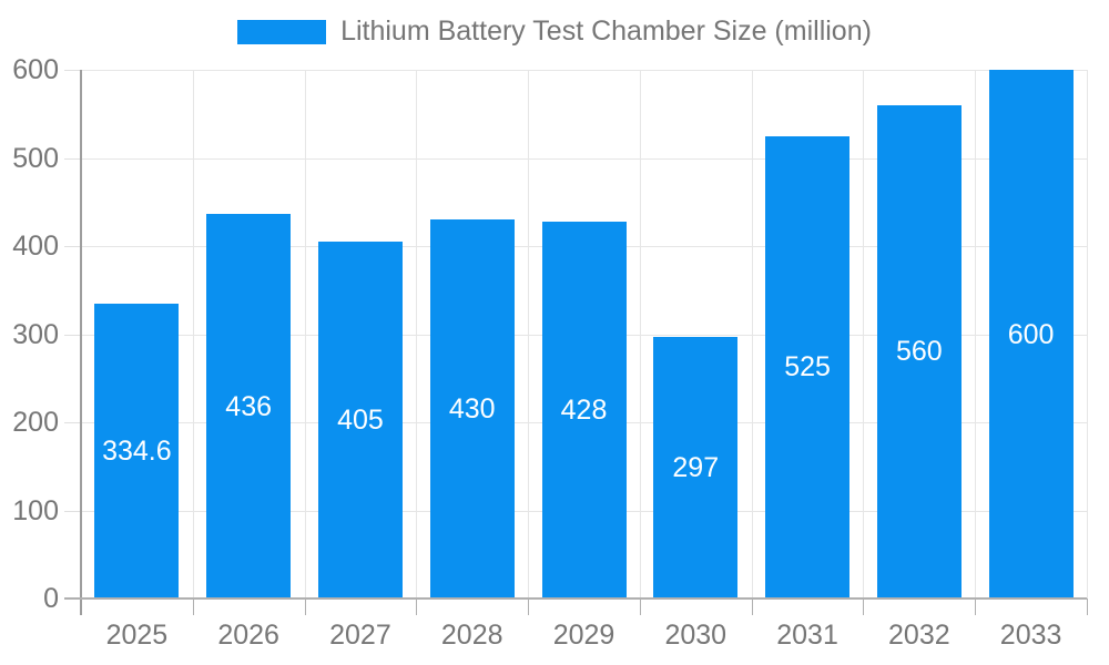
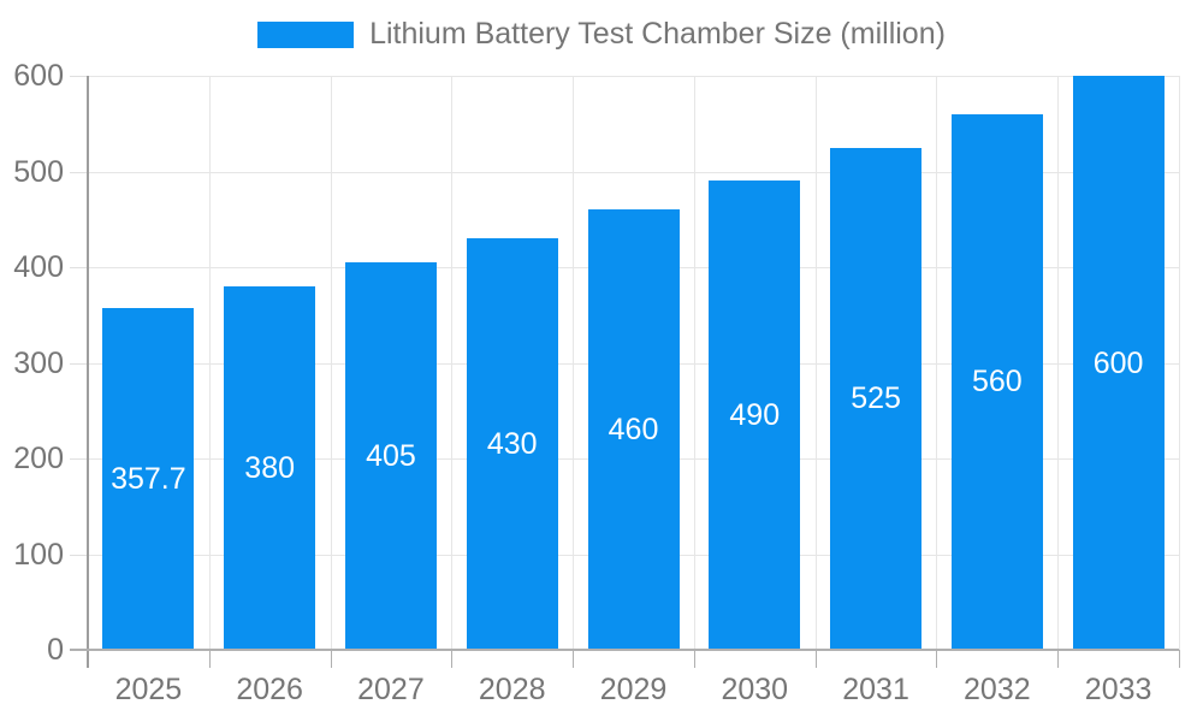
2025: 334.6 -> 357.7
2026: 436 -> 380
2029: 428 -> 460
2030: 297 -> 490
